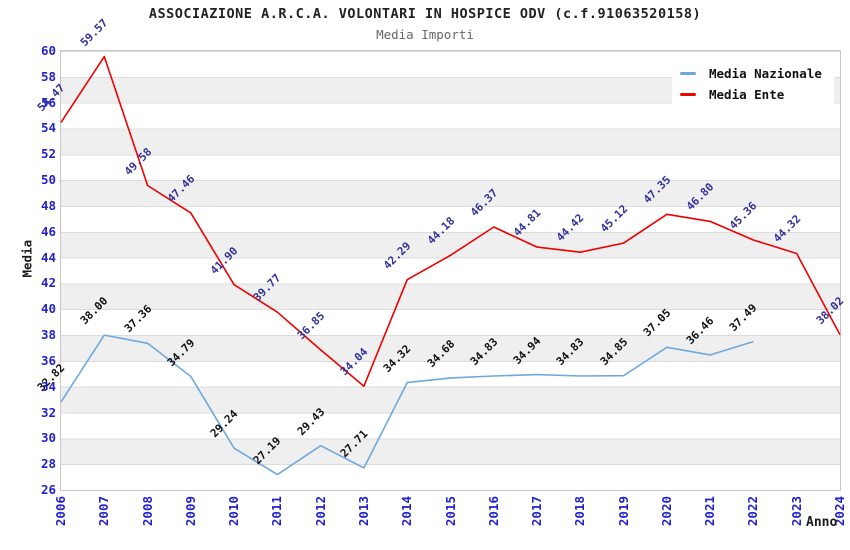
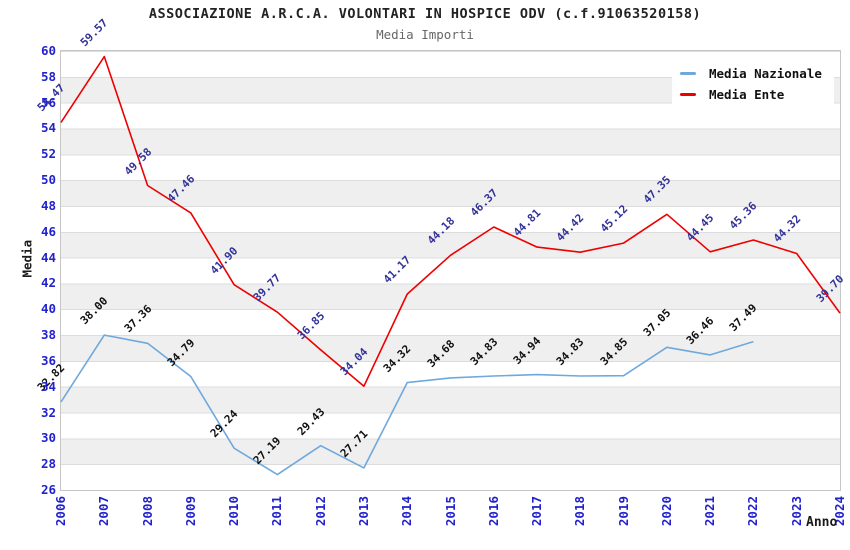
Media Ente/2014: 42.29 -> 41.17
Media Ente/2021: 46.80 -> 44.45
Media Ente/2024: 38.02 -> 39.70
